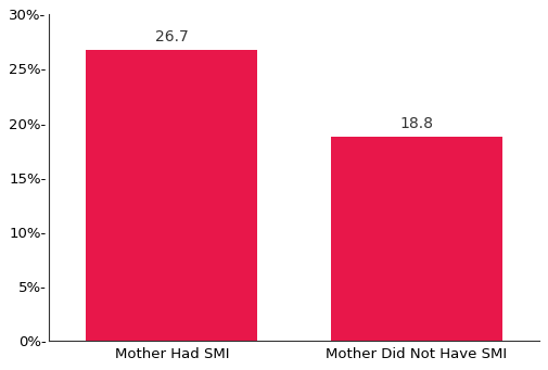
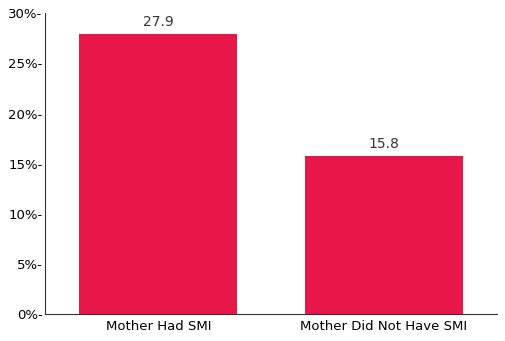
Mother Had SMI: 26.7 -> 27.9
Mother Did Not Have SMI: 18.8 -> 15.8
